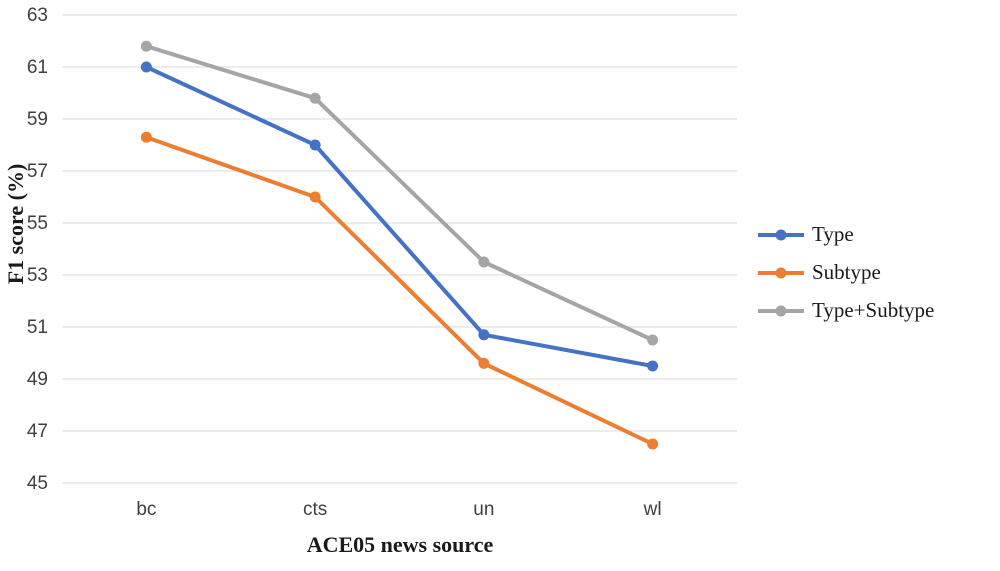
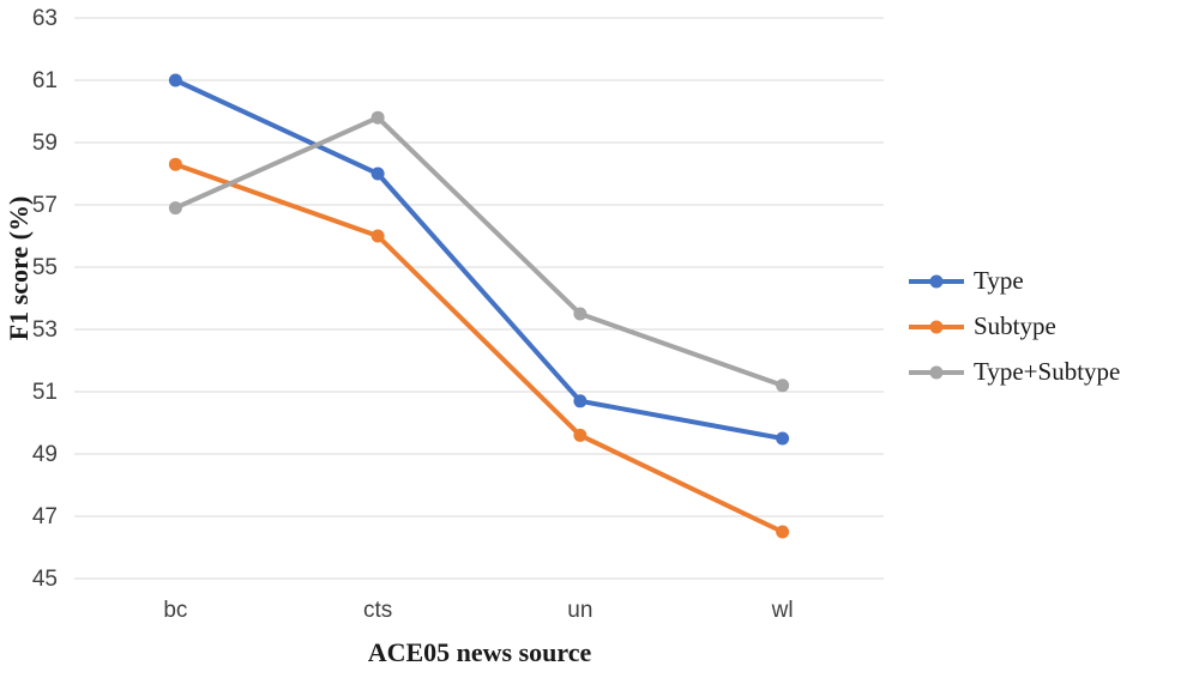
Type+Subtype/bc: 61.8 -> 56.9
Type+Subtype/wl: 50.5 -> 51.2
